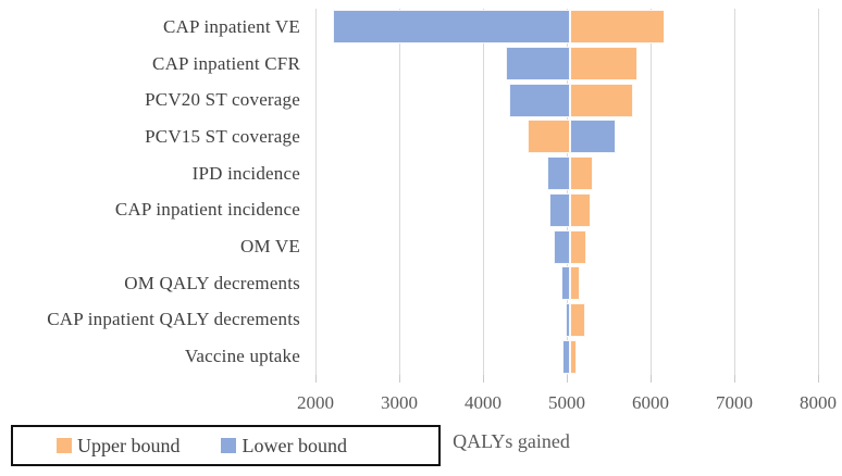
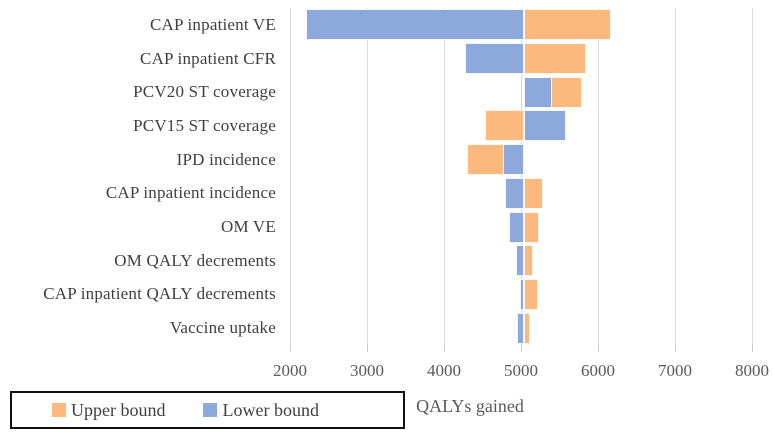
Lower bound/PCV20 ST coverage: 4300 -> 5400
Upper bound/IPD incidence: 5300 -> 4300
